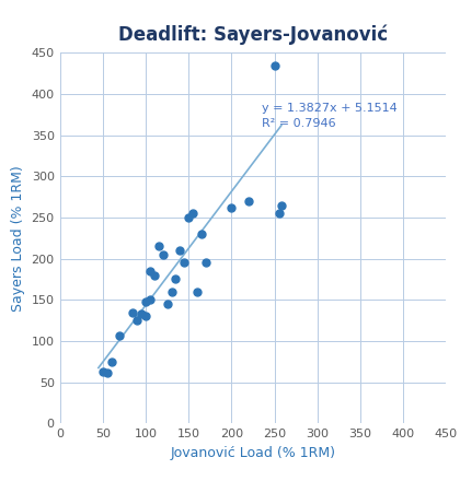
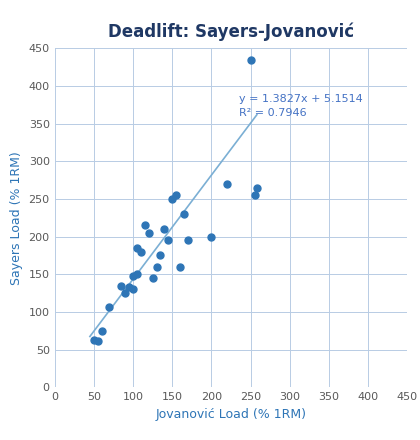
200: 262 -> 200
